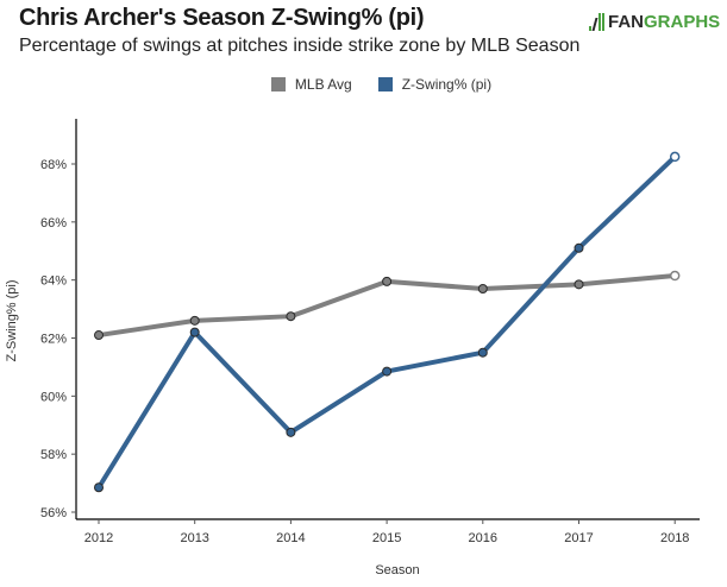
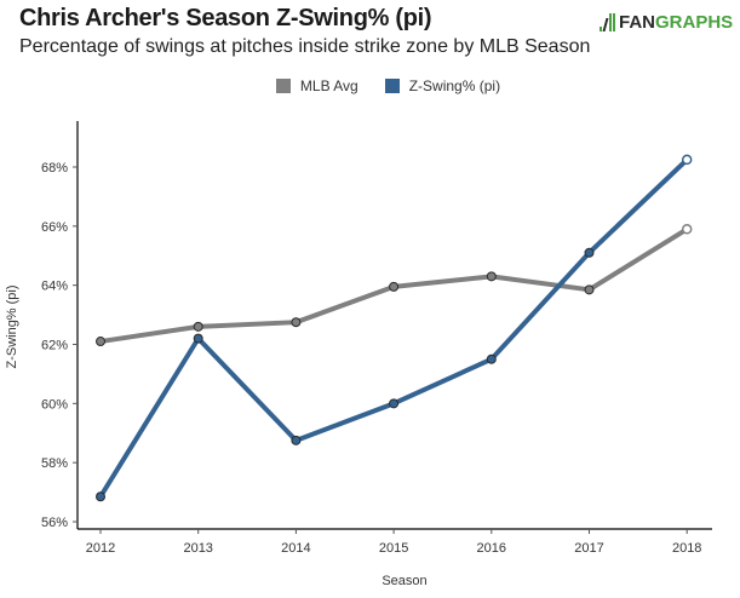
Z-Swing% (pi)/2015: 60.9% -> 60.0%
MLB Avg/2016: 63.7% -> 64.3%
MLB Avg/2018: 64.2% -> 65.9%
